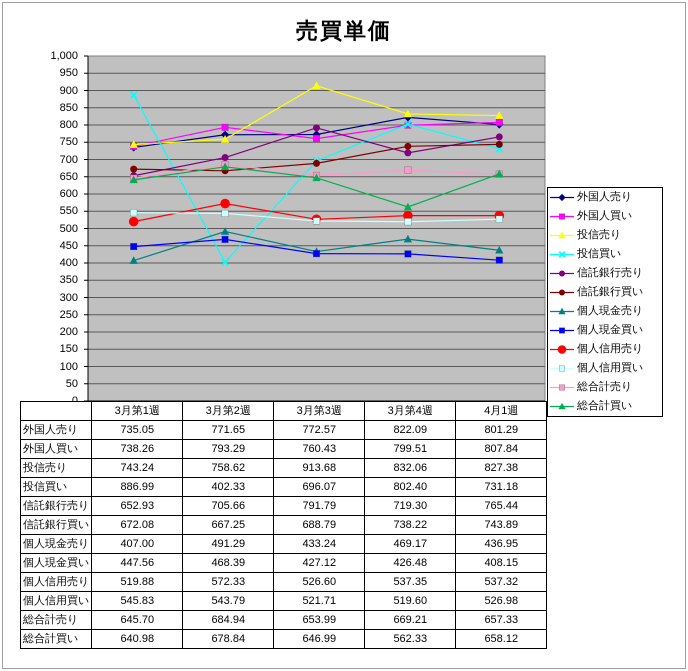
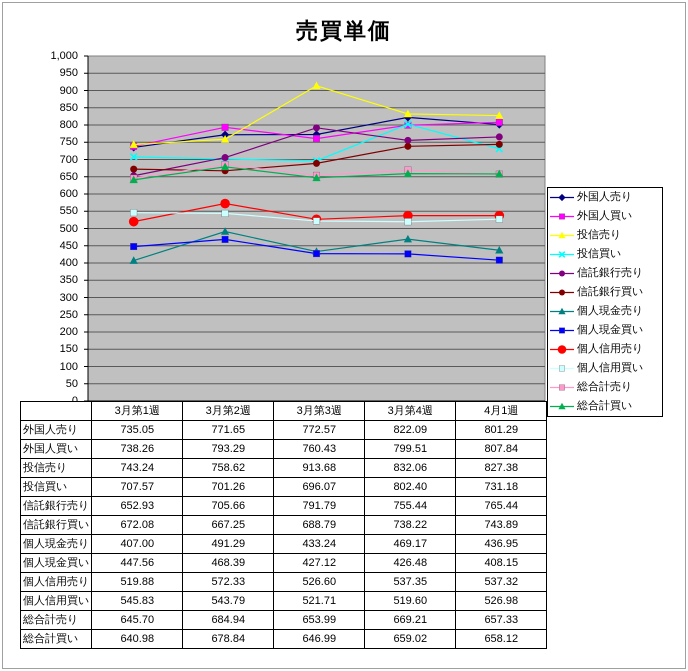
投信買い/3月第1週: 886.99 -> 707.57
投信買い/3月第2週: 402.33 -> 701.26
信託銀行売り/3月第4週: 719.30 -> 755.44
総合計買い/3月第4週: 562.33 -> 659.02
